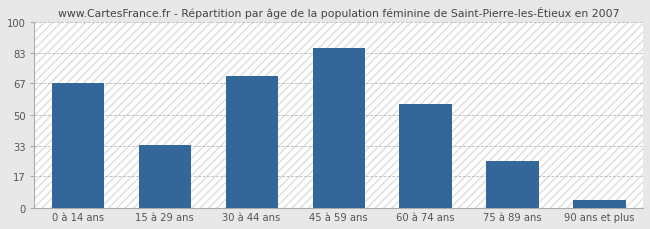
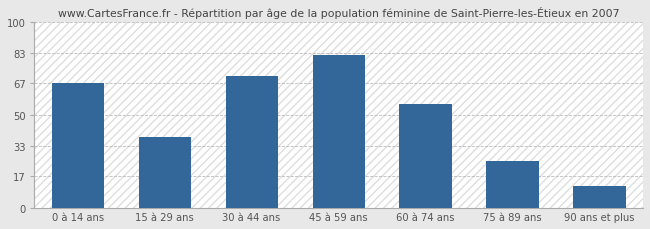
15 à 29 ans: 34 -> 38
45 à 59 ans: 86 -> 82
90 ans et plus: 4 -> 12
